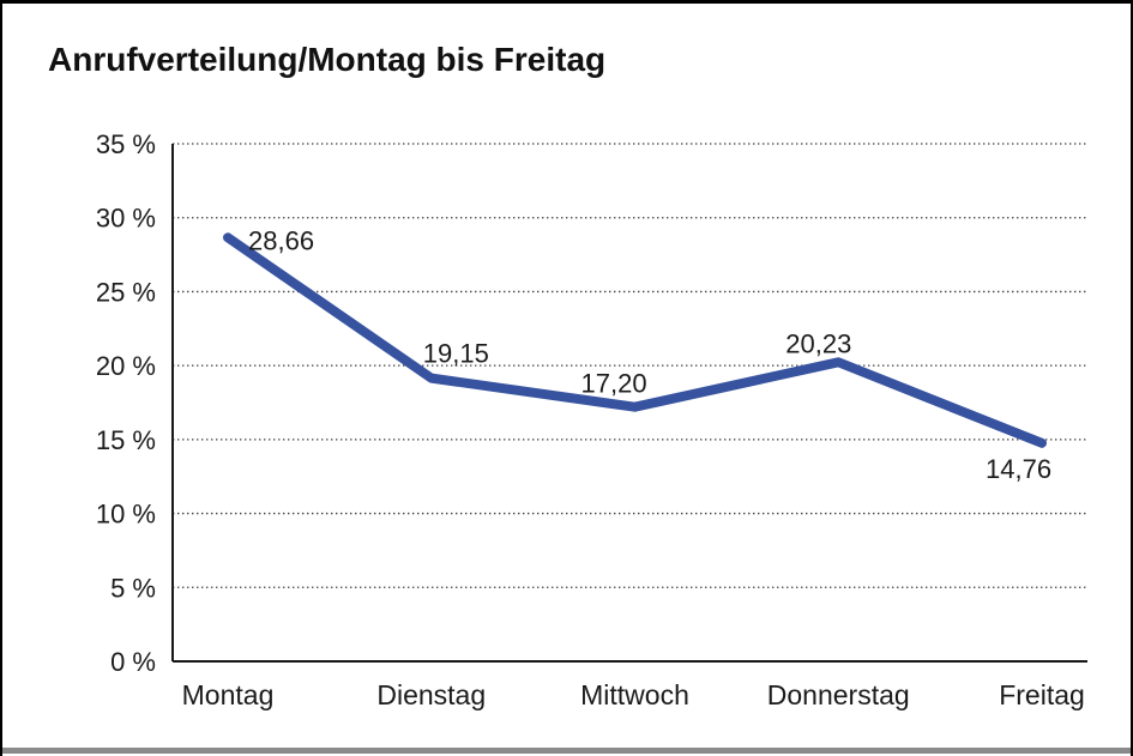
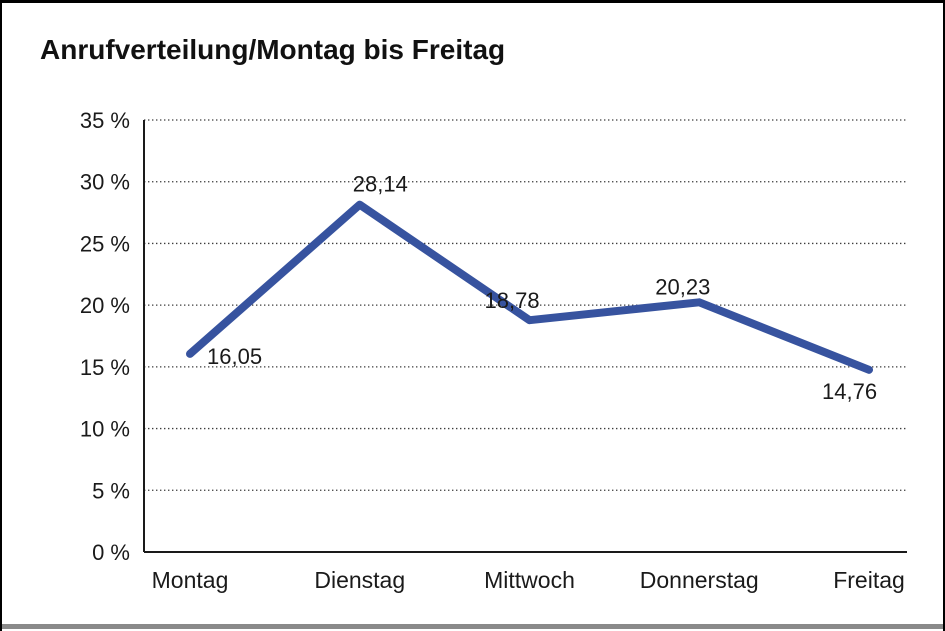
Montag: 28,66 -> 16,05
Dienstag: 19,15 -> 28,14
Mittwoch: 17,20 -> 18,78
